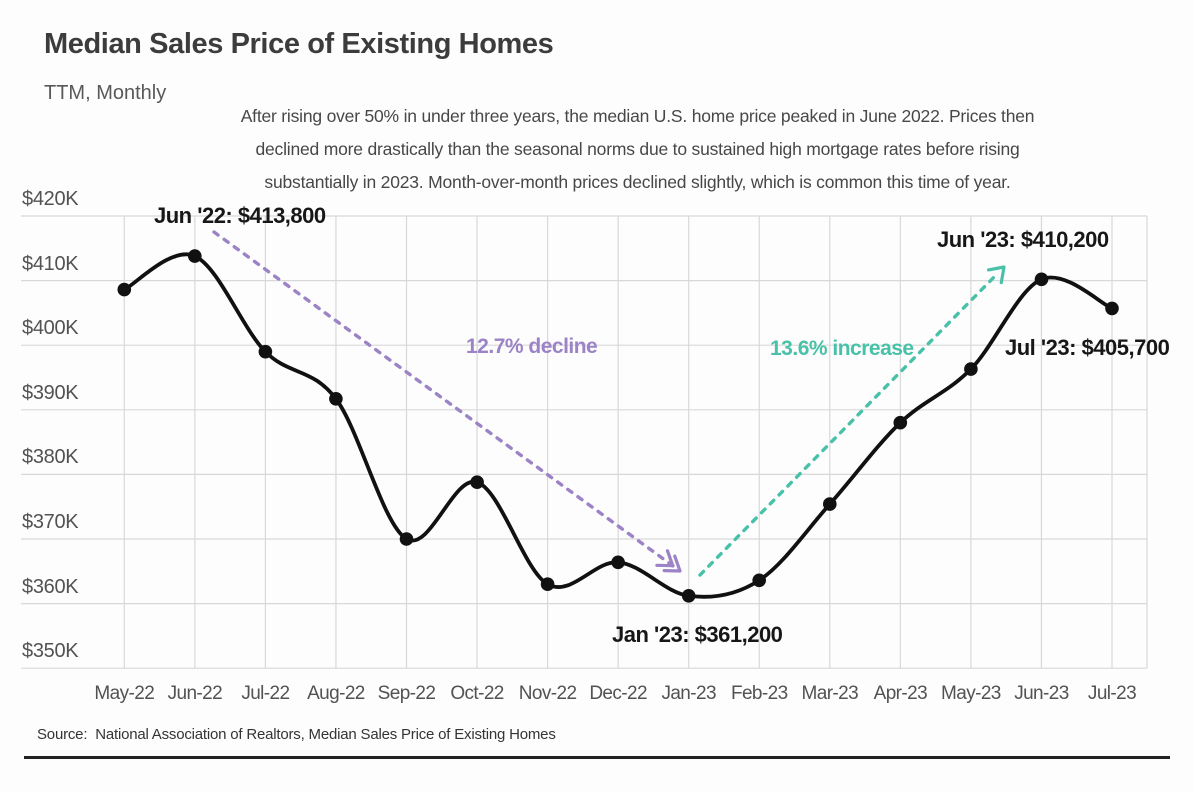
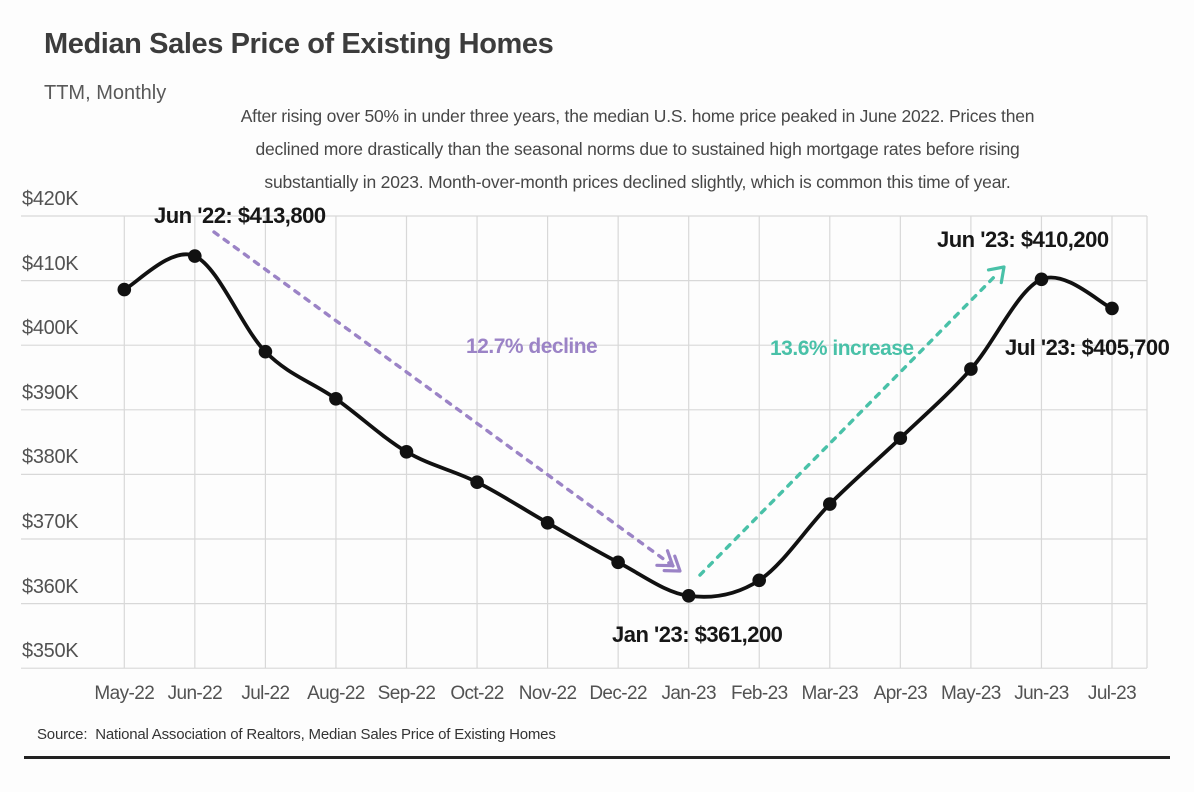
Sep-22: $370K -> $384K
Nov-22: $363K -> $372K
Apr-23: $388K -> $386K
